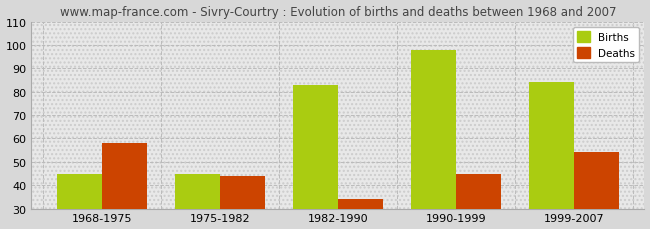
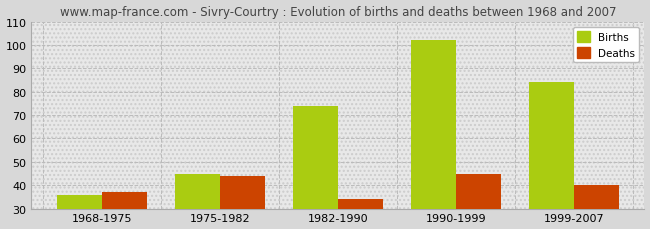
Births/1968-1975: 45 -> 36
Deaths/1968-1975: 58 -> 37
Births/1982-1990: 83 -> 74
Births/1990-1999: 98 -> 102
Deaths/1999-2007: 54 -> 40
